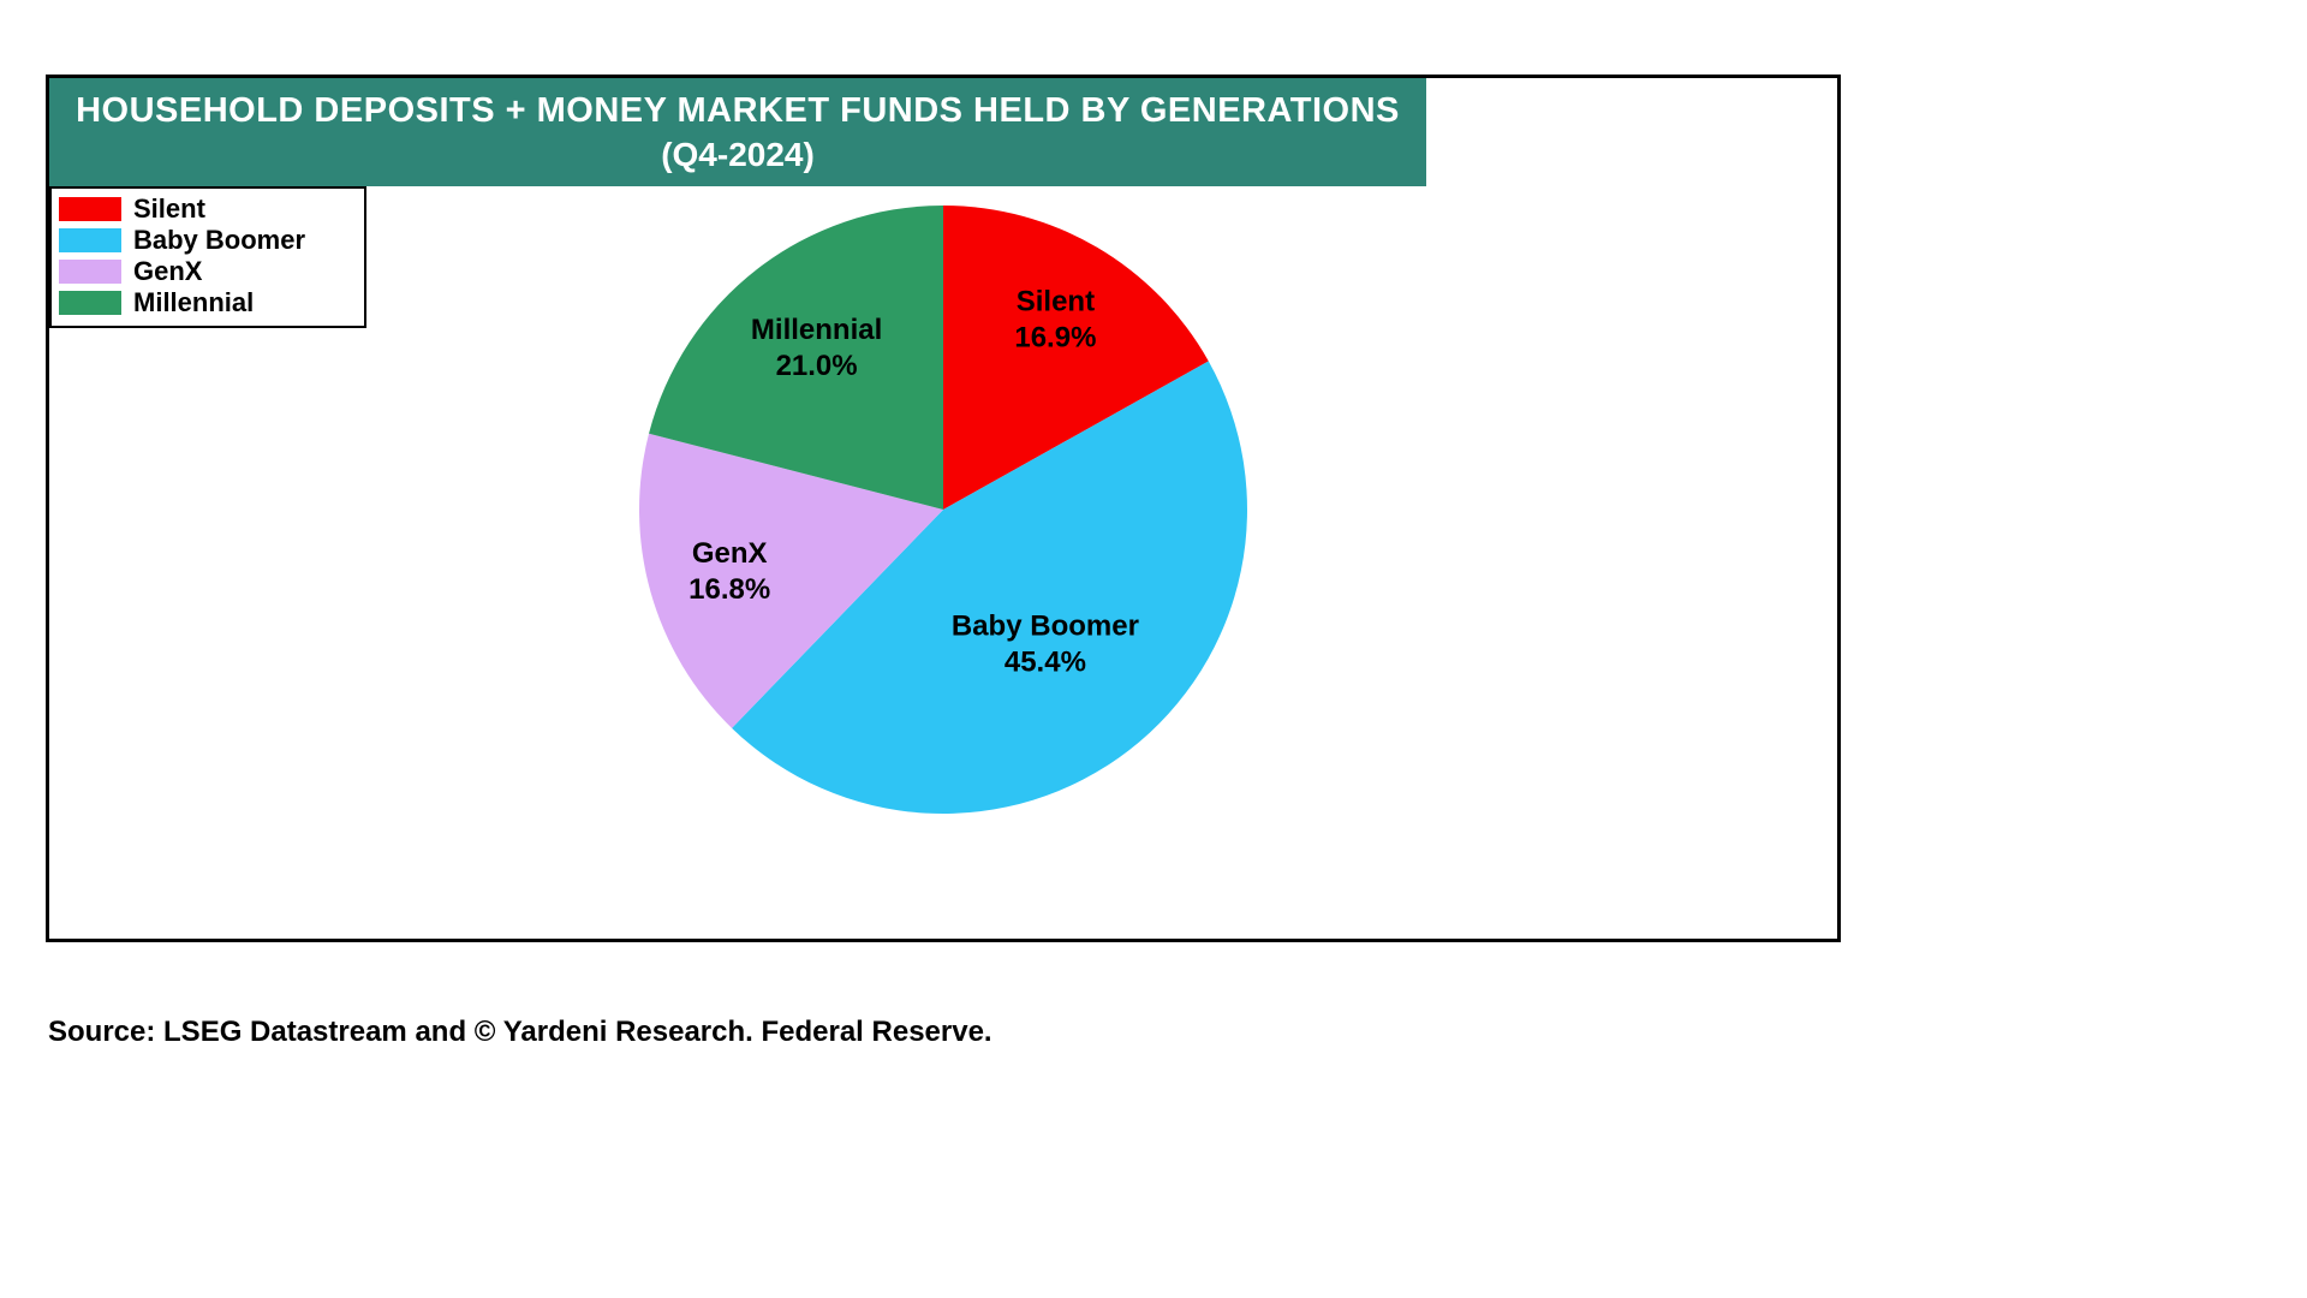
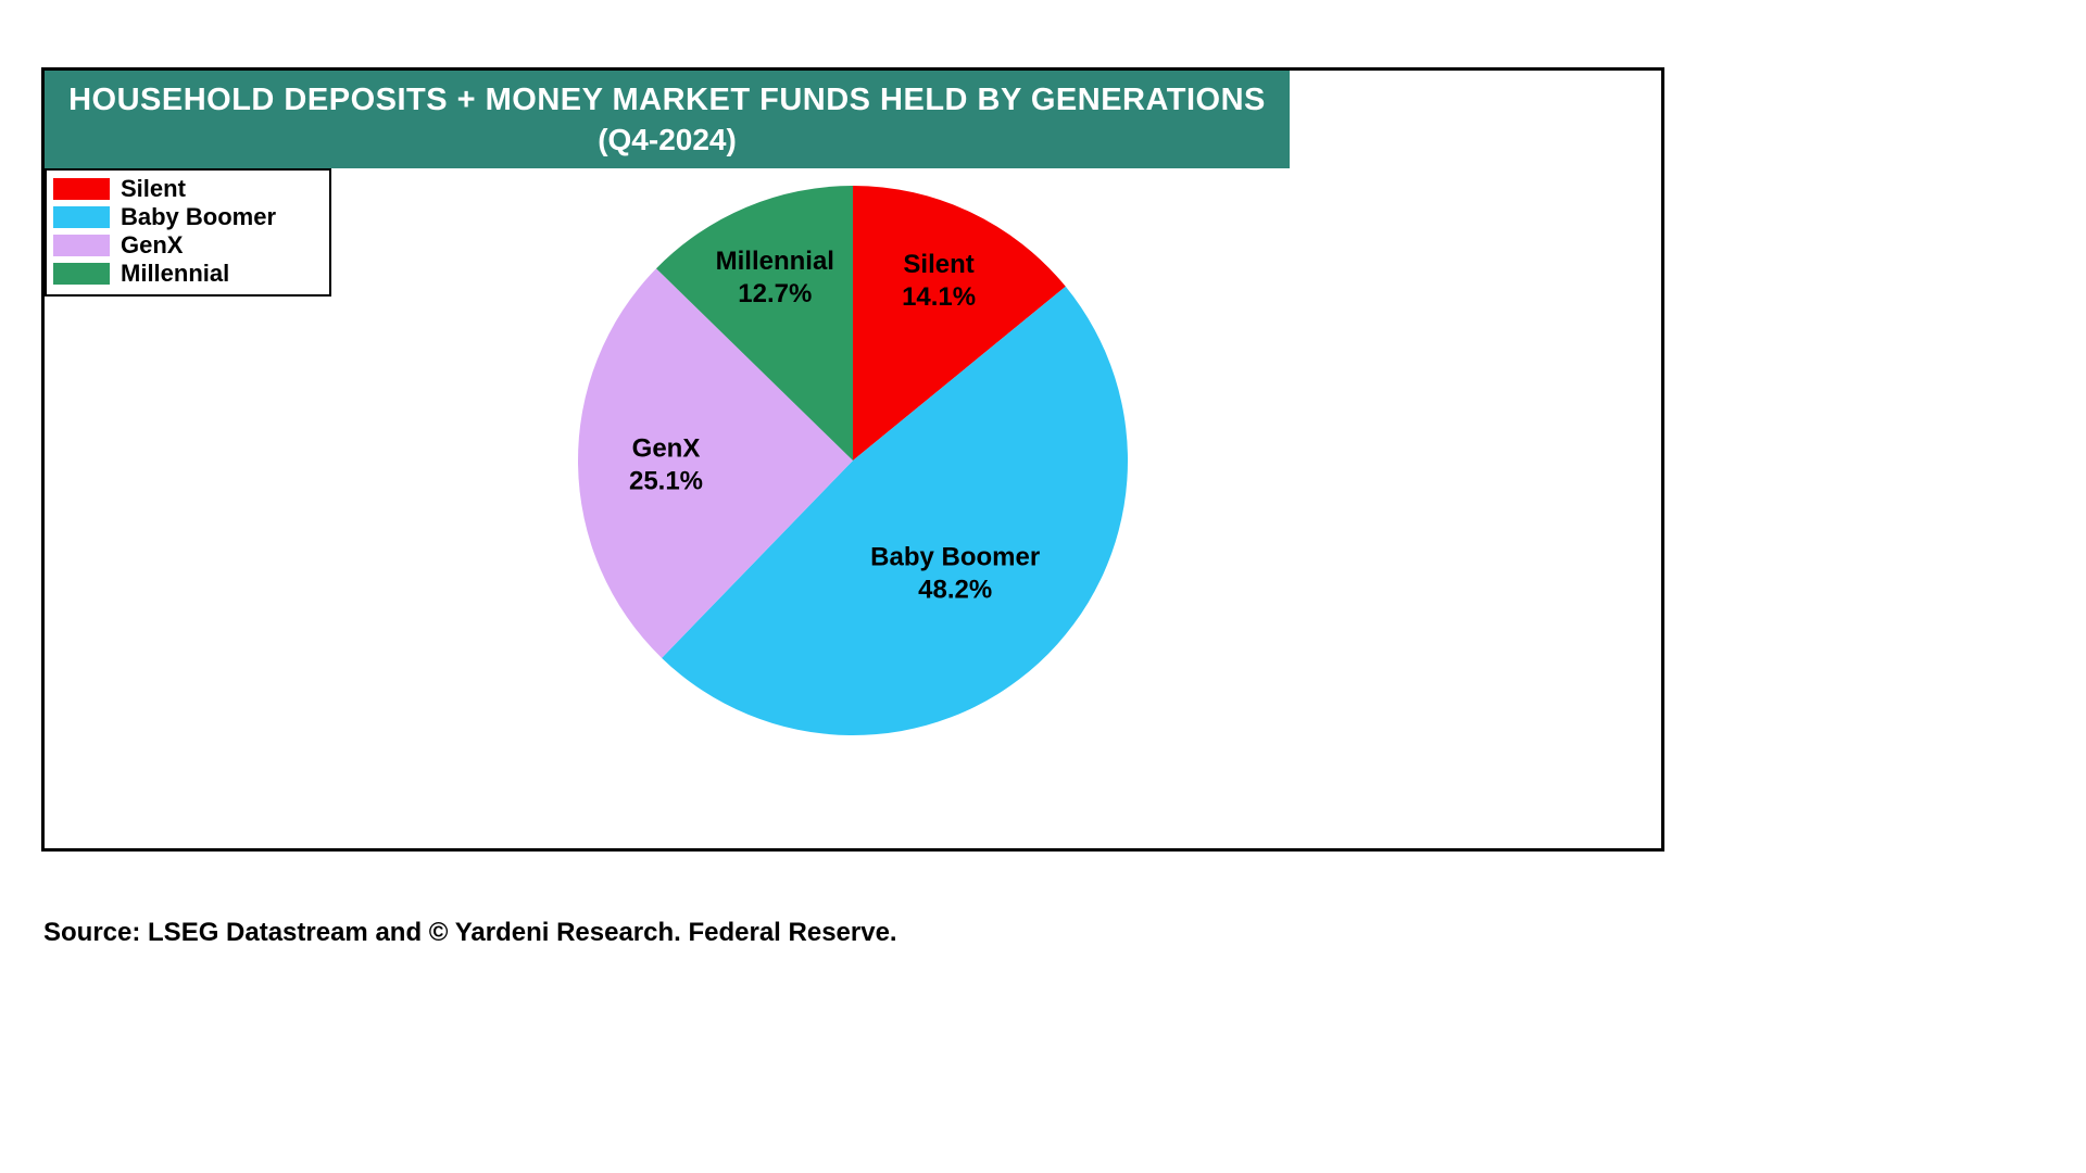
Silent: 16.9% -> 14.1%
Baby Boomer: 45.4% -> 48.2%
GenX: 16.8% -> 25.1%
Millennial: 21.0% -> 12.7%
